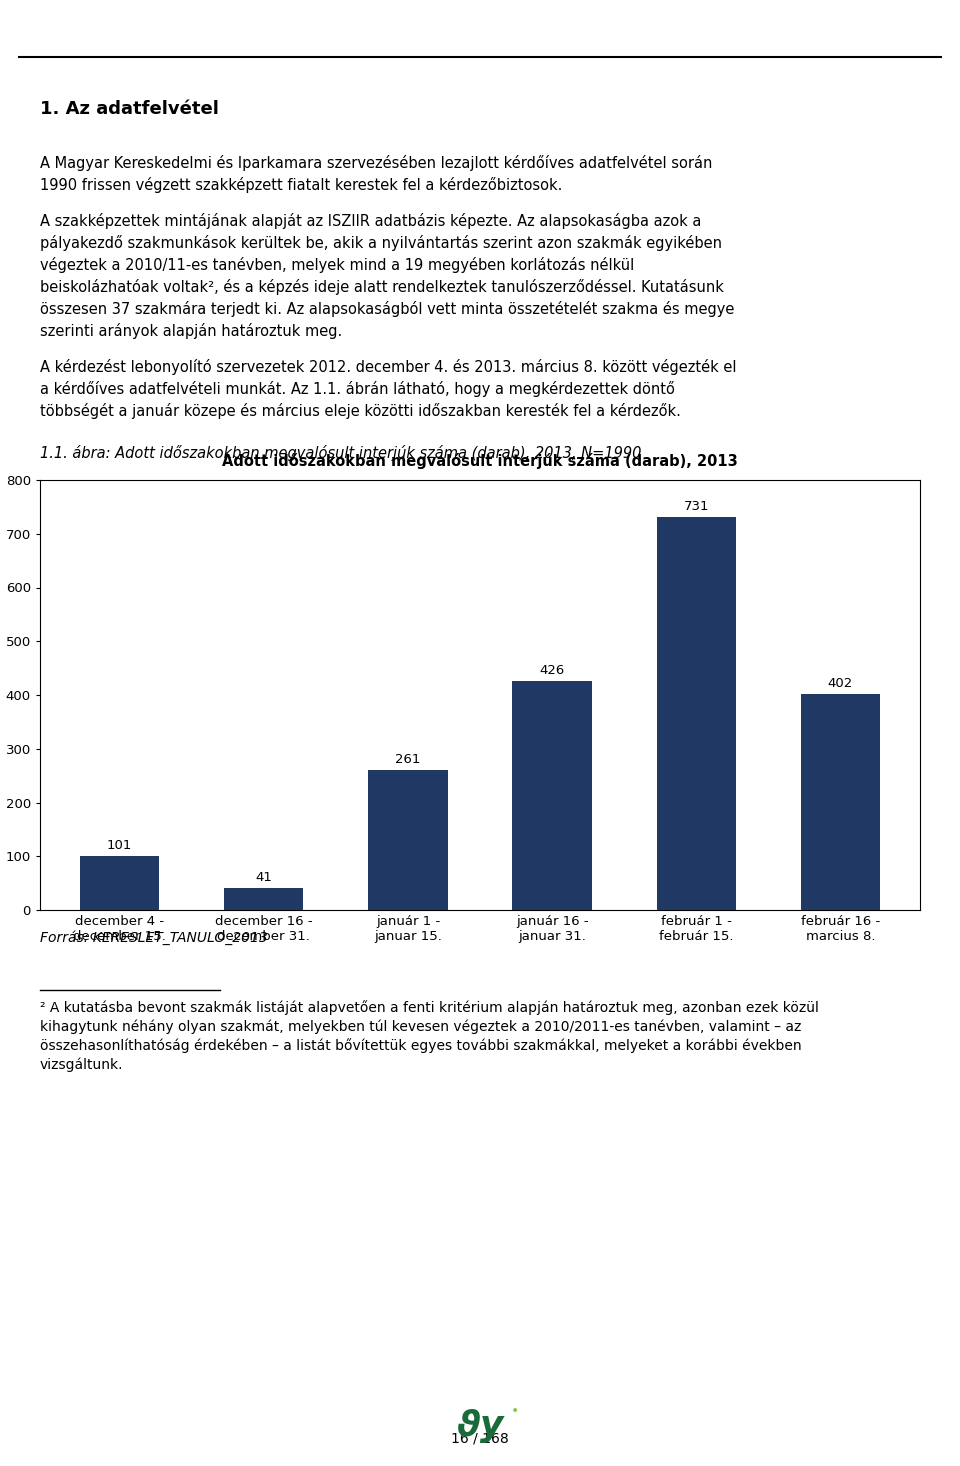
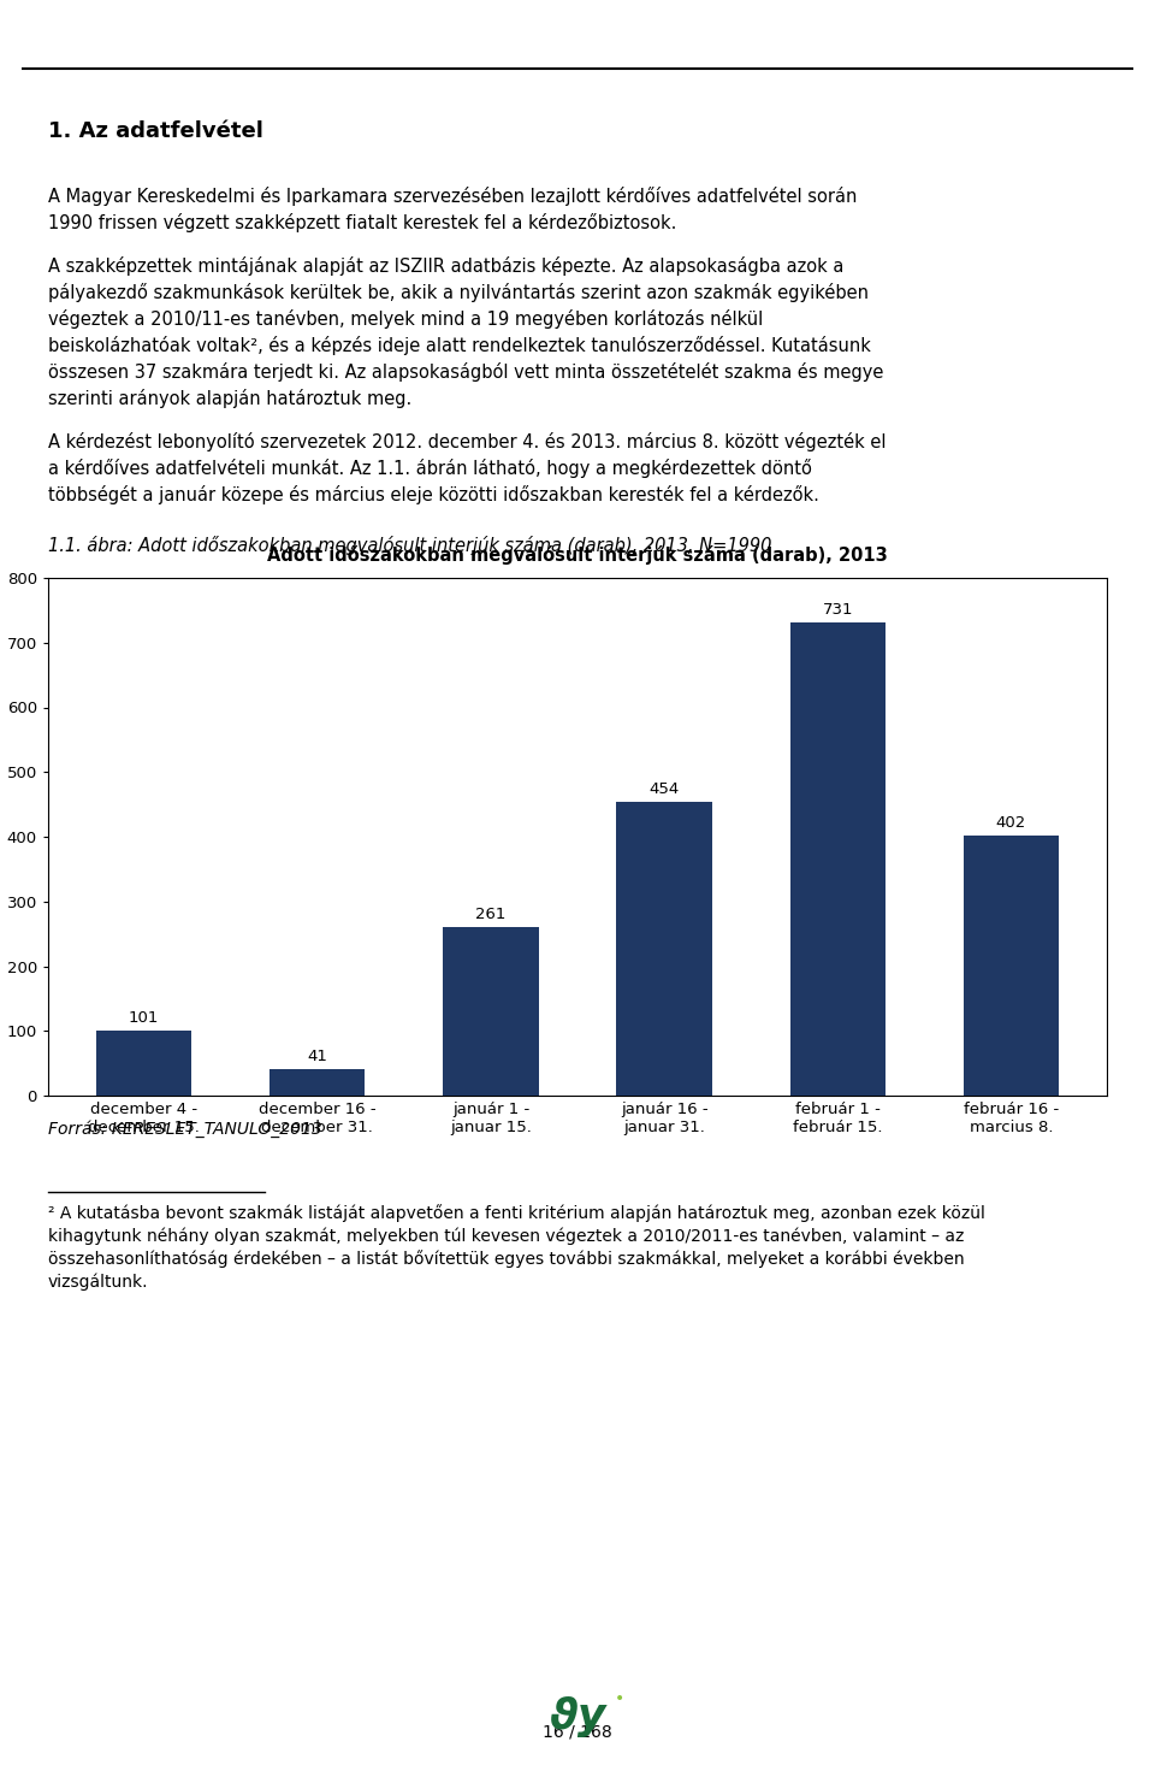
január 16 - januar 31.: 426 -> 454
